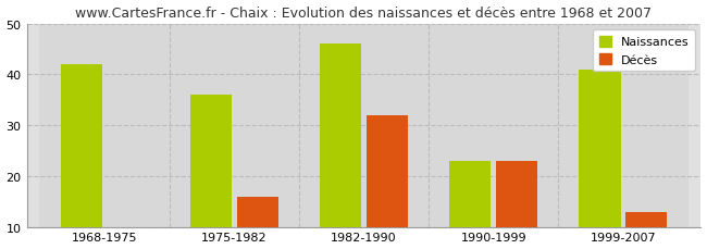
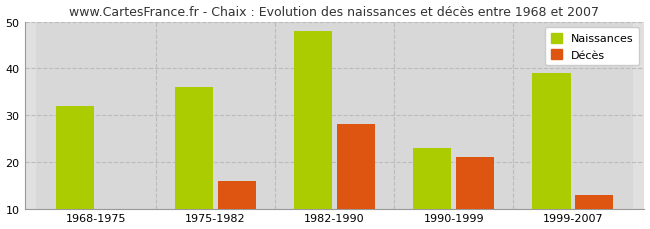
Naissances/1968-1975: 42 -> 32
Naissances/1982-1990: 46 -> 48
Décès/1982-1990: 32 -> 28
Décès/1990-1999: 23 -> 21
Naissances/1999-2007: 41 -> 39
